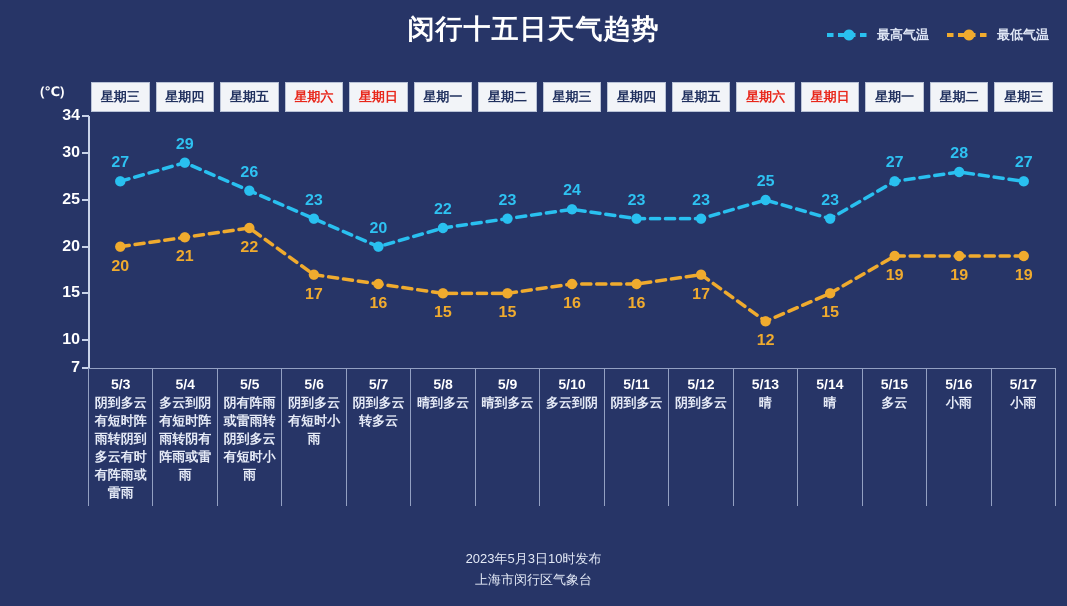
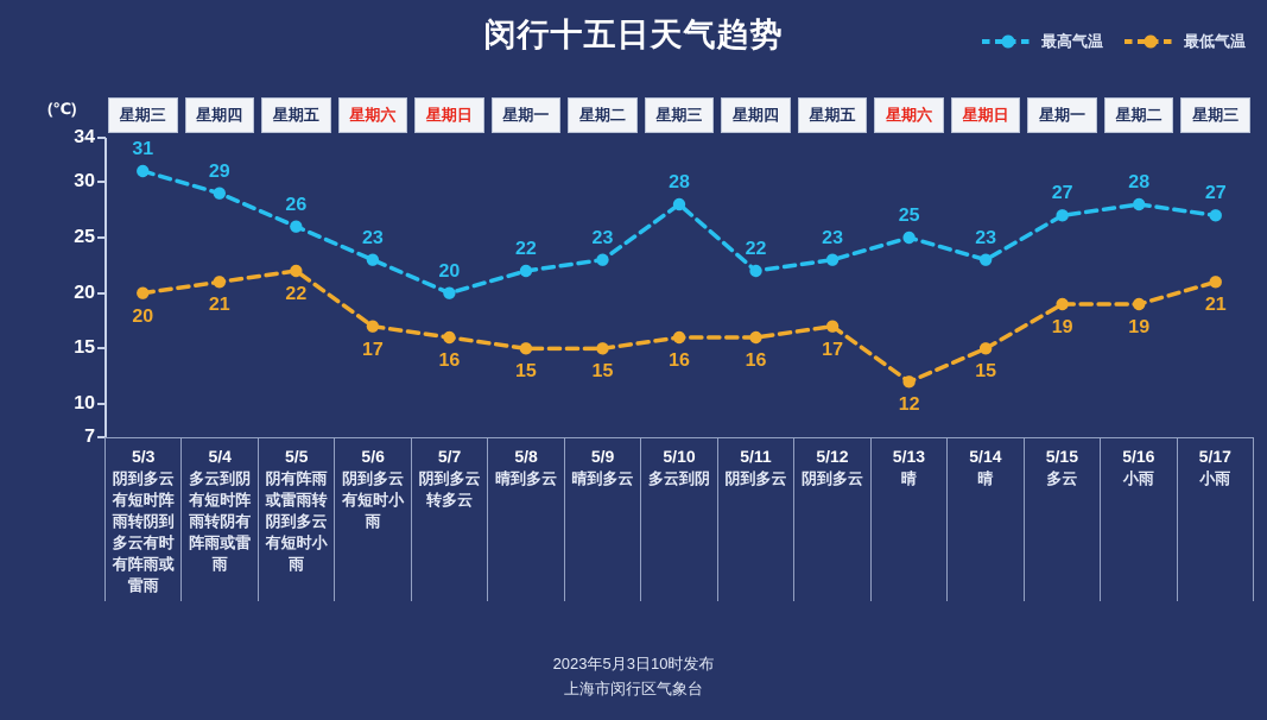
最高气温/5/3: 27 -> 31
最高气温/5/10: 24 -> 28
最高气温/5/11: 23 -> 22
最低气温/5/17: 19 -> 21
